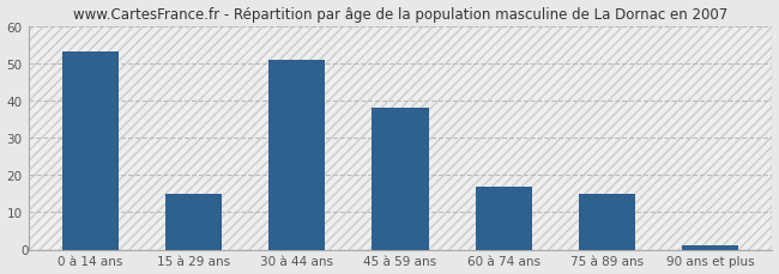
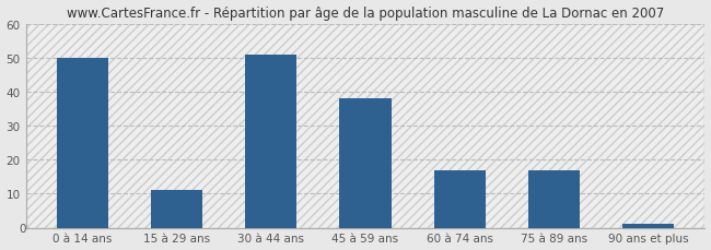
0 à 14 ans: 53 -> 50
15 à 29 ans: 15 -> 11
75 à 89 ans: 15 -> 17
